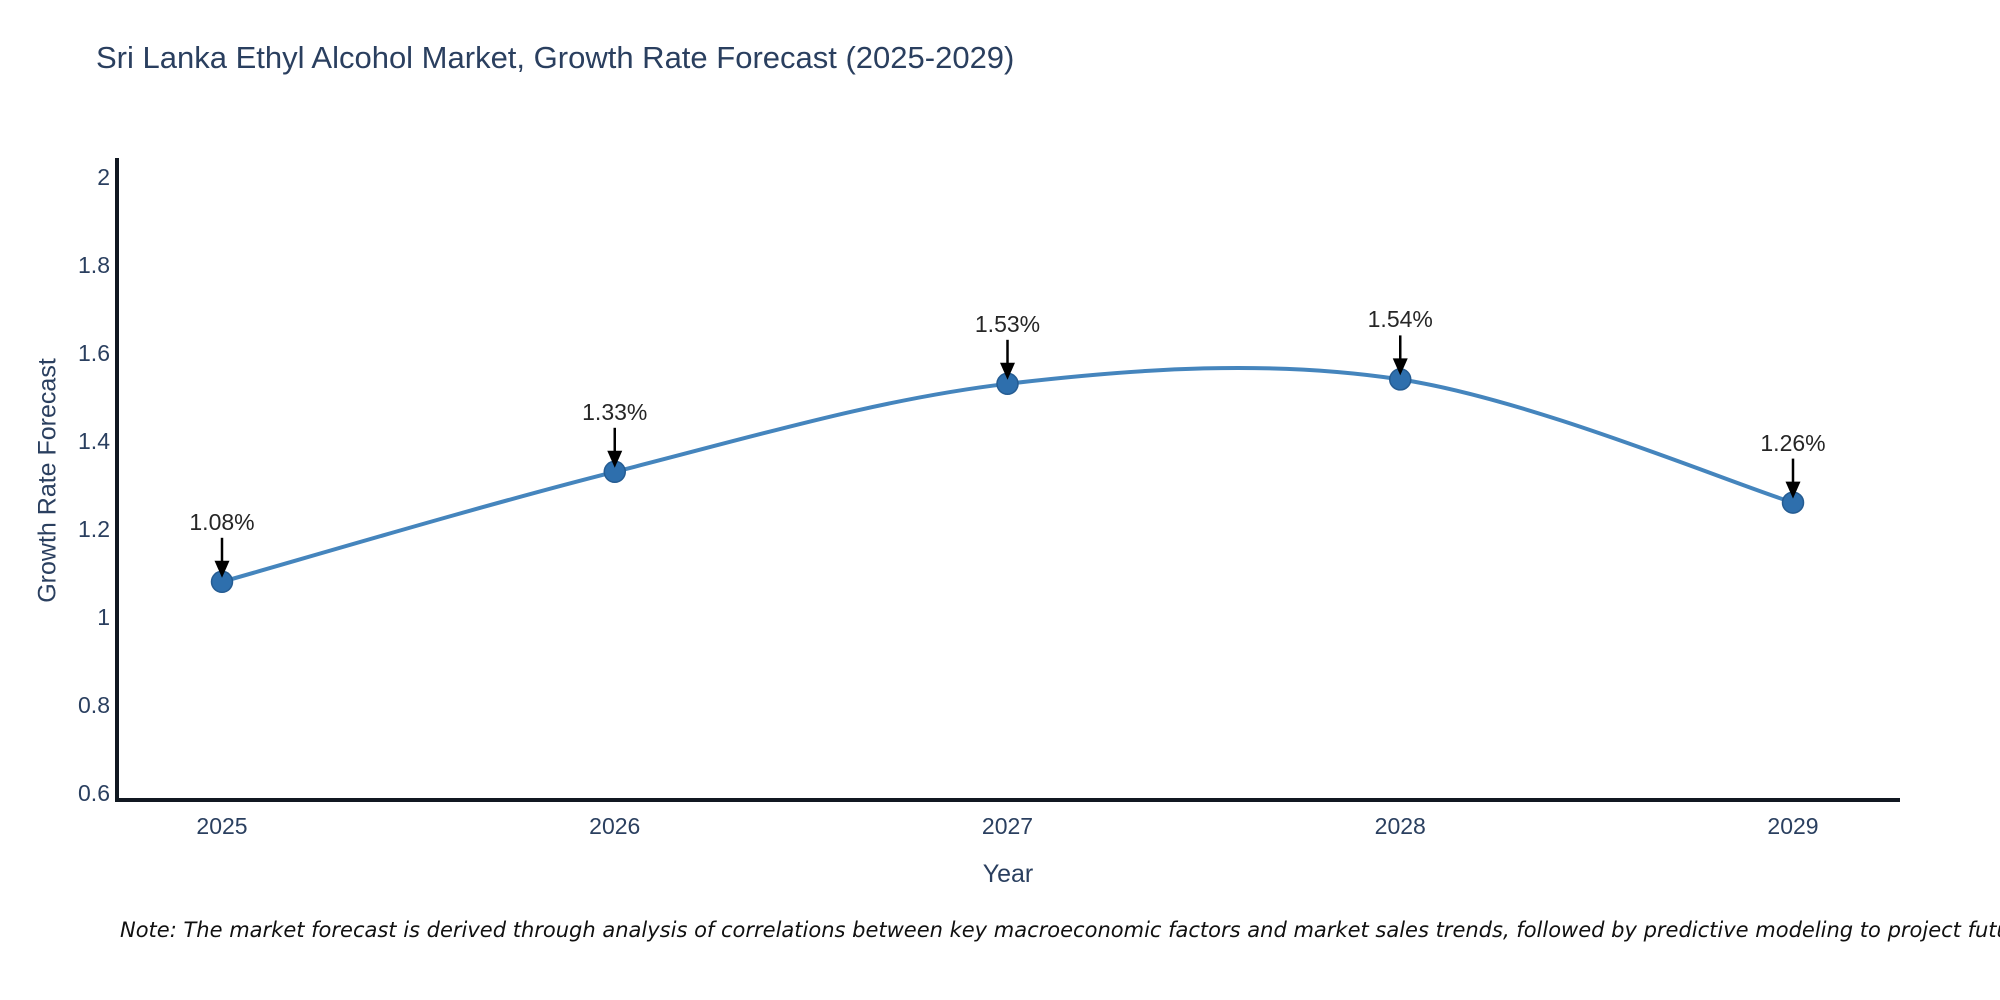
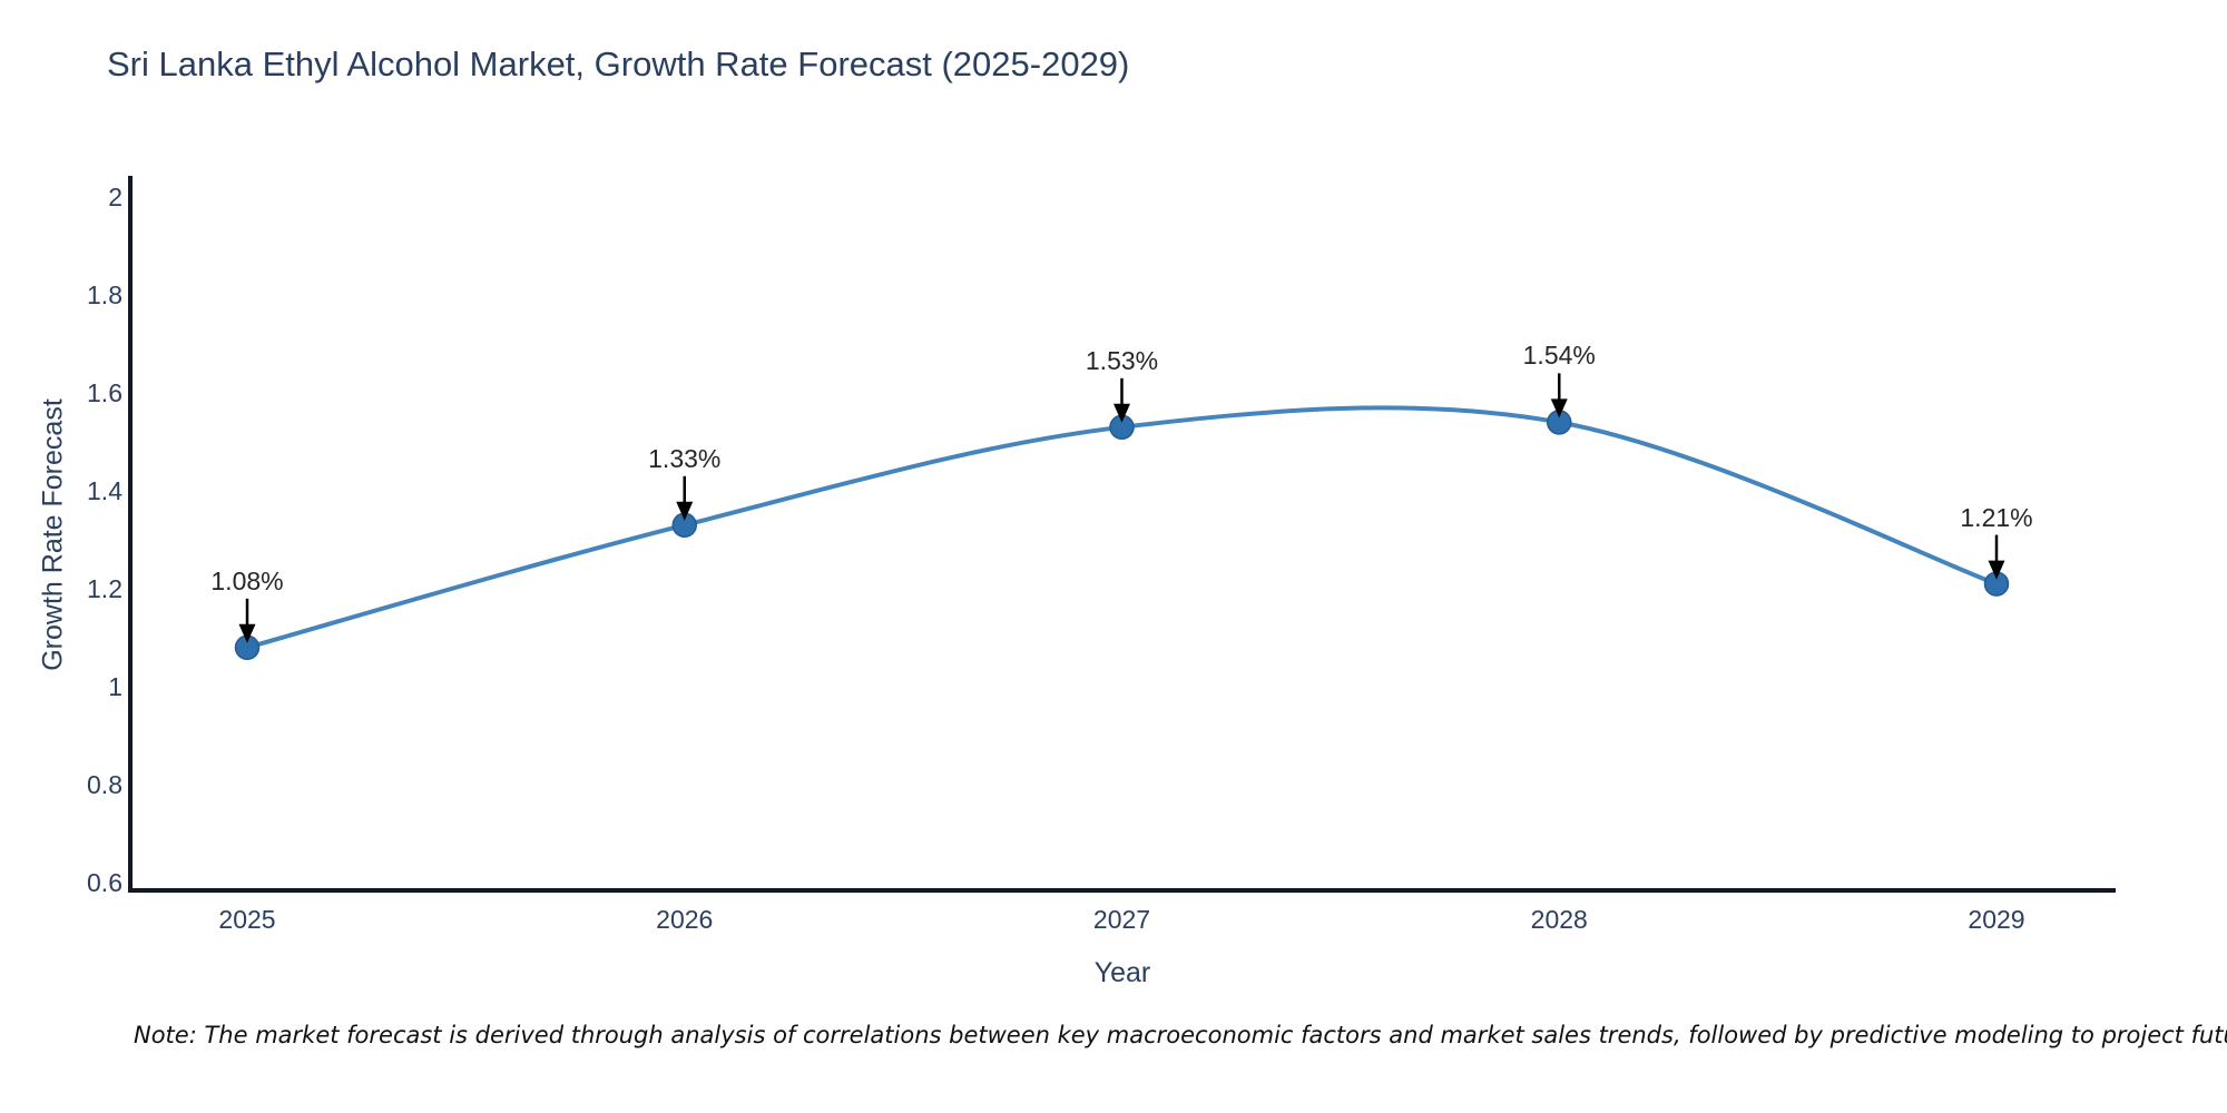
2029: 1.26% -> 1.21%
